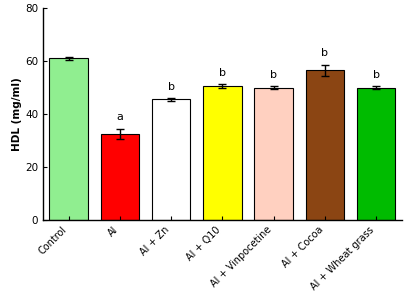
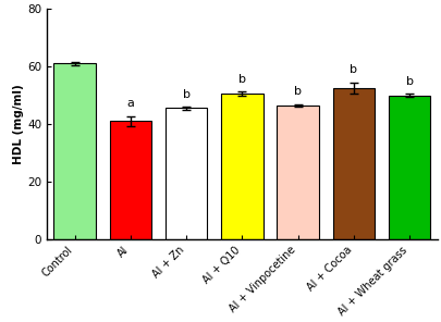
Al: 32.5 -> 41.0
Al + Vinpocetine: 50.0 -> 46.5
Al + Cocoa: 56.5 -> 52.5
